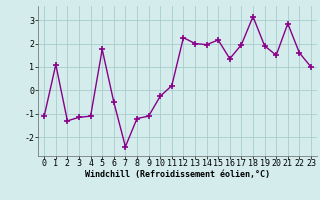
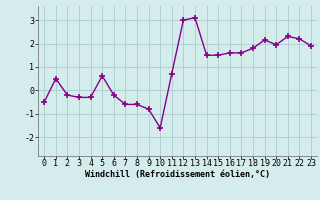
0: -1.10 -> -0.50
1: 1.10 -> 0.50
2: -1.30 -> -0.20
3: -1.15 -> -0.30
4: -1.10 -> -0.30
5: 1.75 -> 0.62
6: -0.50 -> -0.20
7: -2.40 -> -0.60
8: -1.20 -> -0.60
9: -1.10 -> -0.80
10: -0.25 -> -1.60
11: 0.20 -> 0.72
12: 2.25 -> 3.00
13: 2.00 -> 3.10
14: 1.95 -> 1.50
15: 2.15 -> 1.50
16: 1.35 -> 1.60
17: 1.95 -> 1.60
18: 3.15 -> 1.80
19: 1.90 -> 2.15
20: 1.50 -> 1.95
21: 2.85 -> 2.30
22: 1.60 -> 2.20
23: 1.00 -> 1.90
